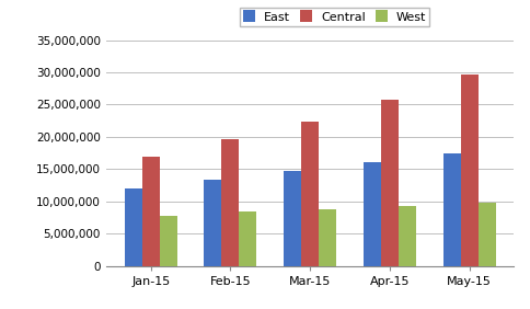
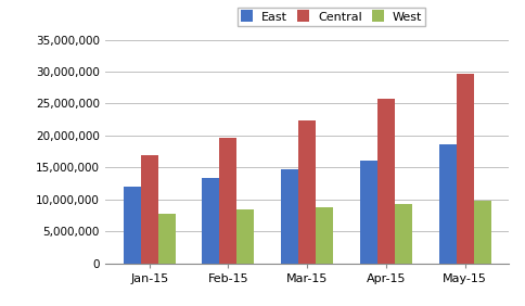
East/May-15: 17,500,000 -> 18,600,000
